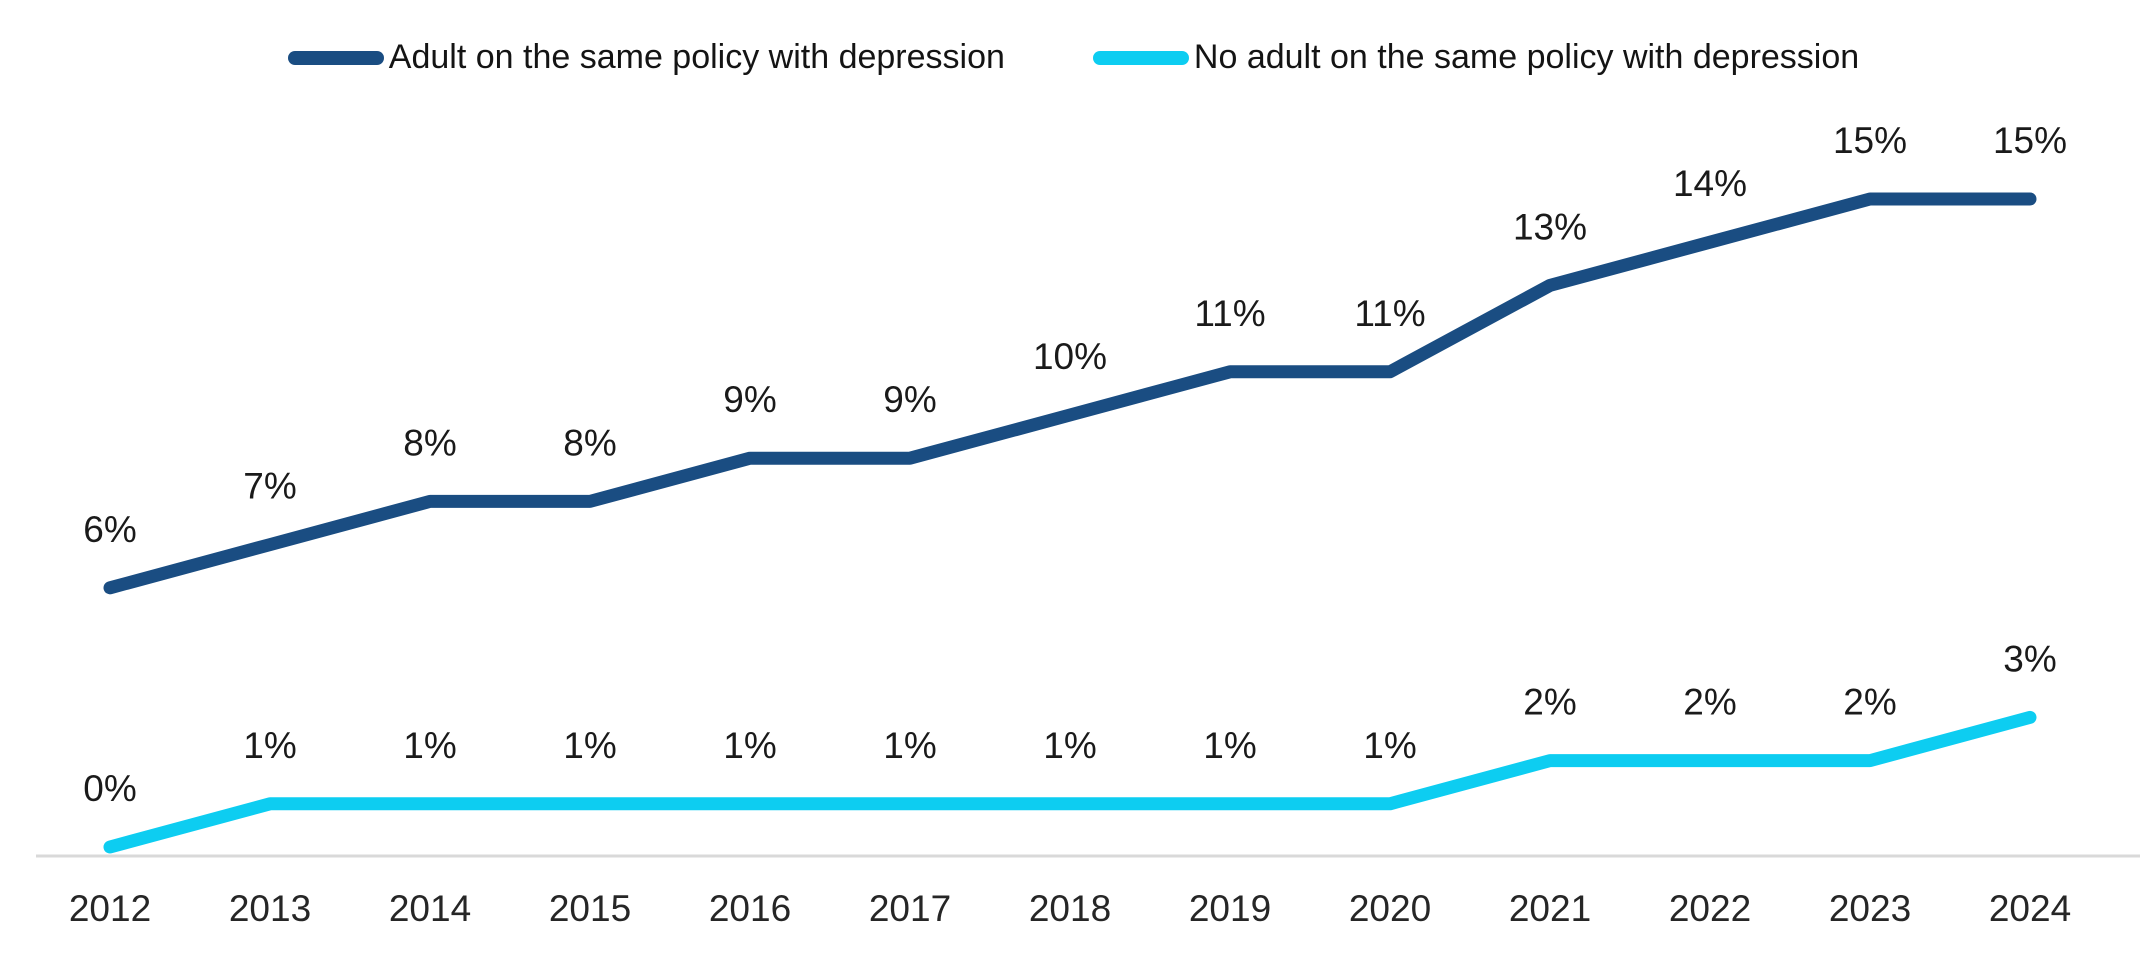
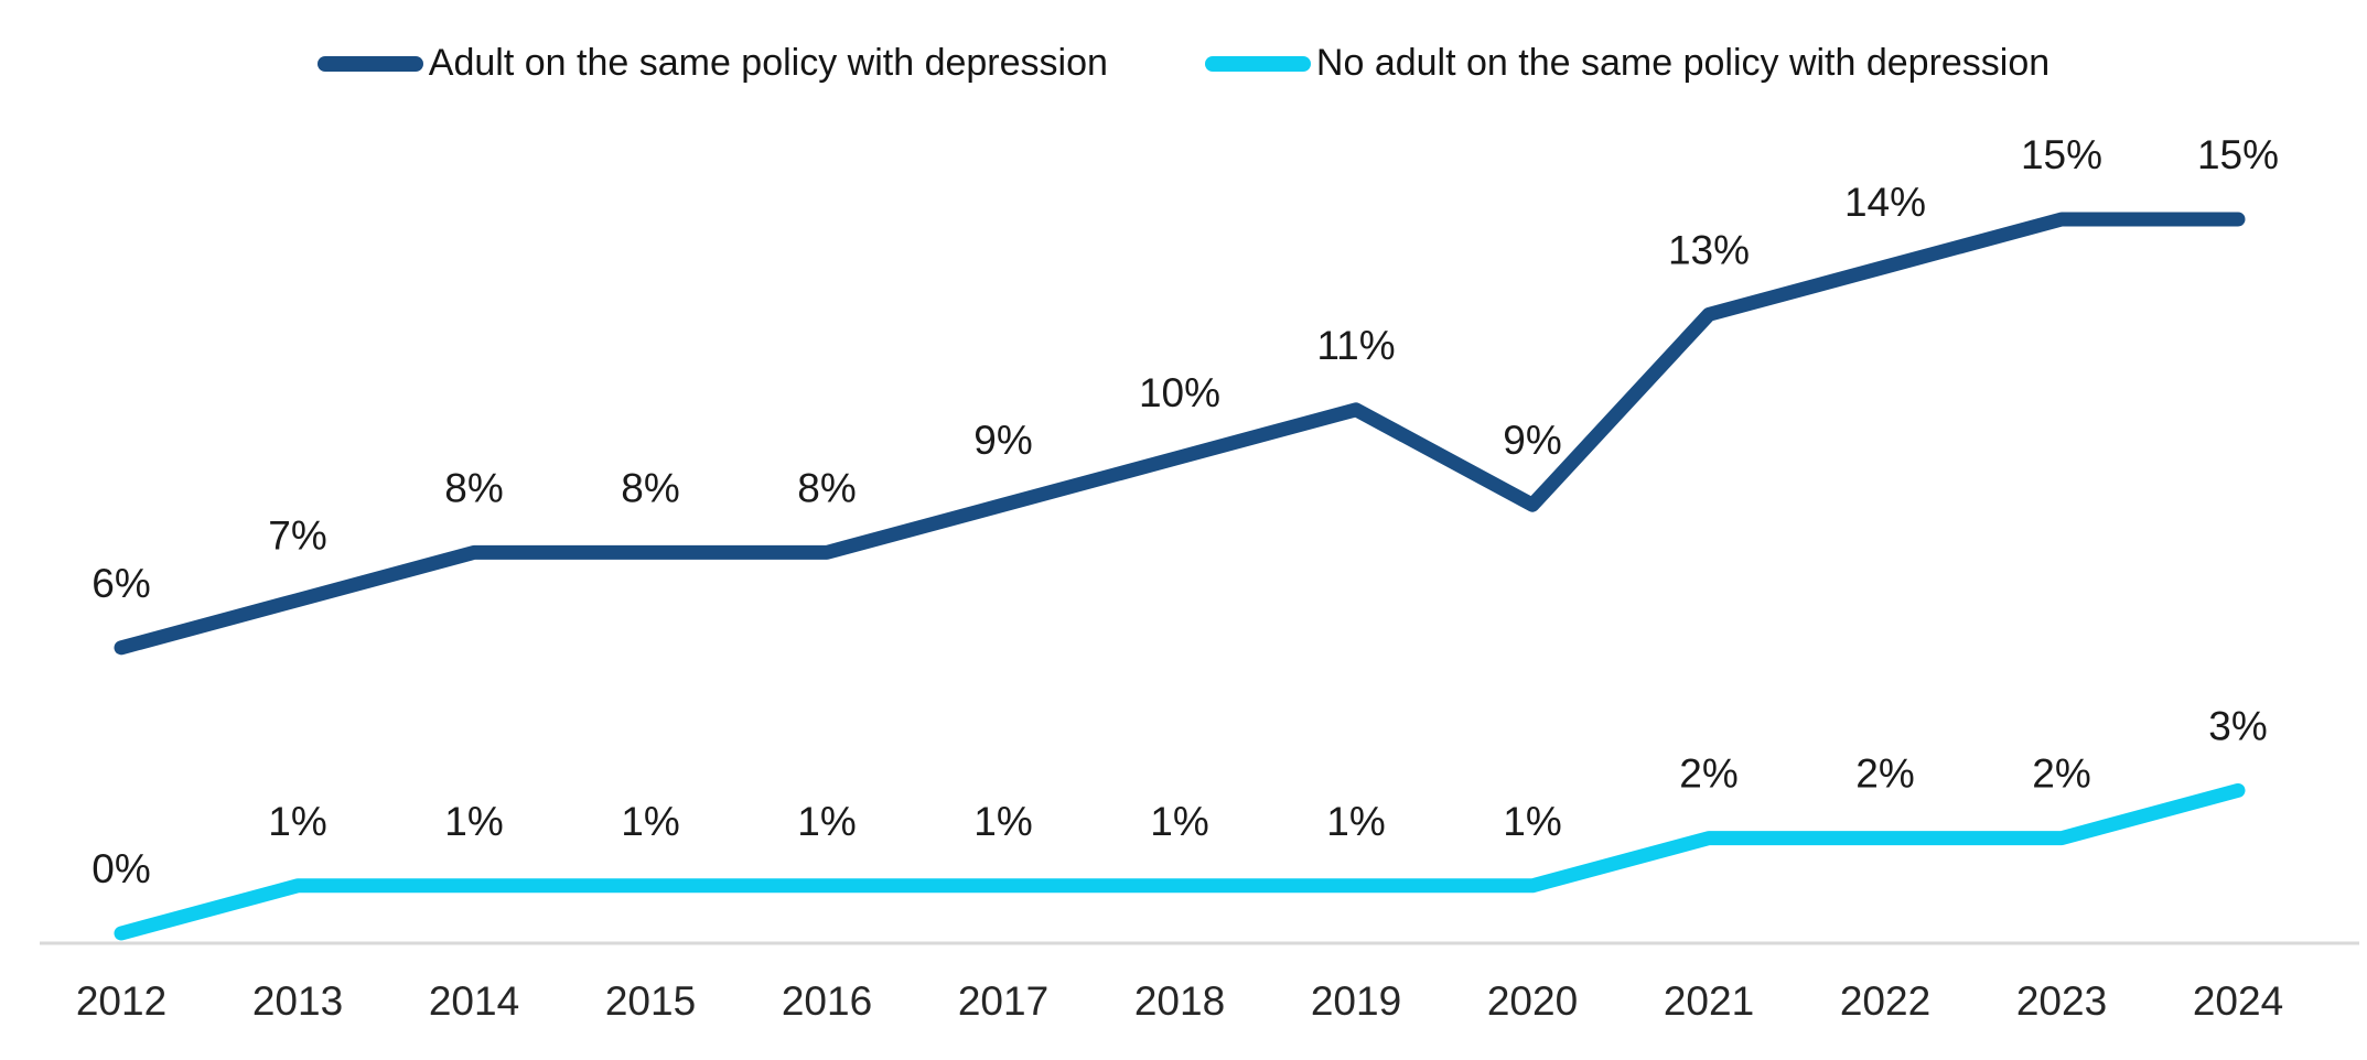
Adult on the same policy with depression/2016: 9% -> 8%
Adult on the same policy with depression/2020: 11% -> 9%
